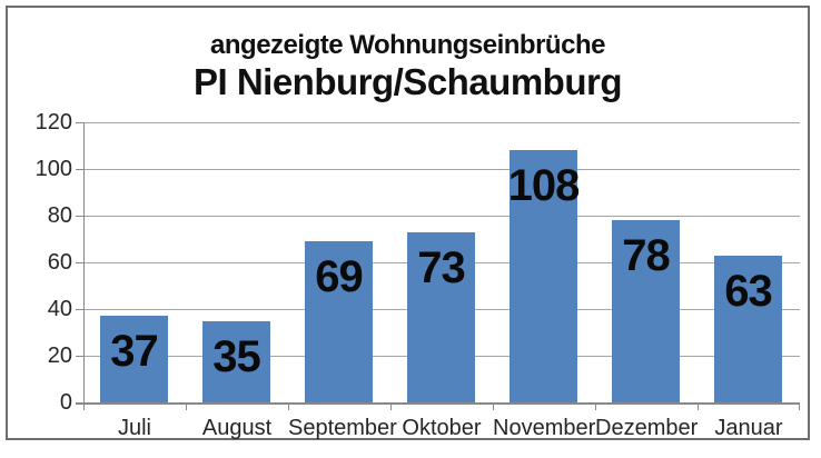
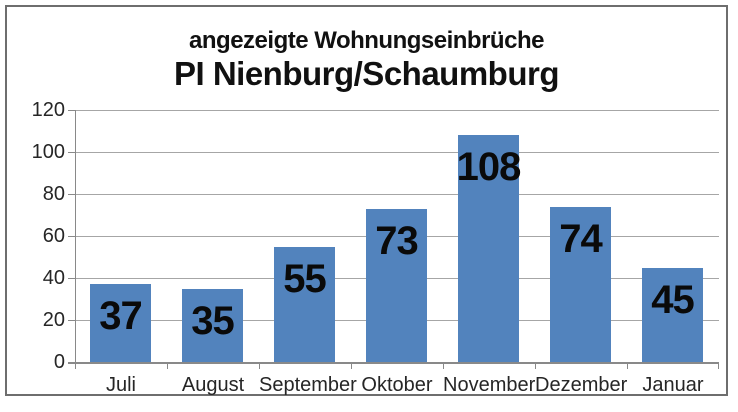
September: 69 -> 55
Dezember: 78 -> 74
Januar: 63 -> 45
